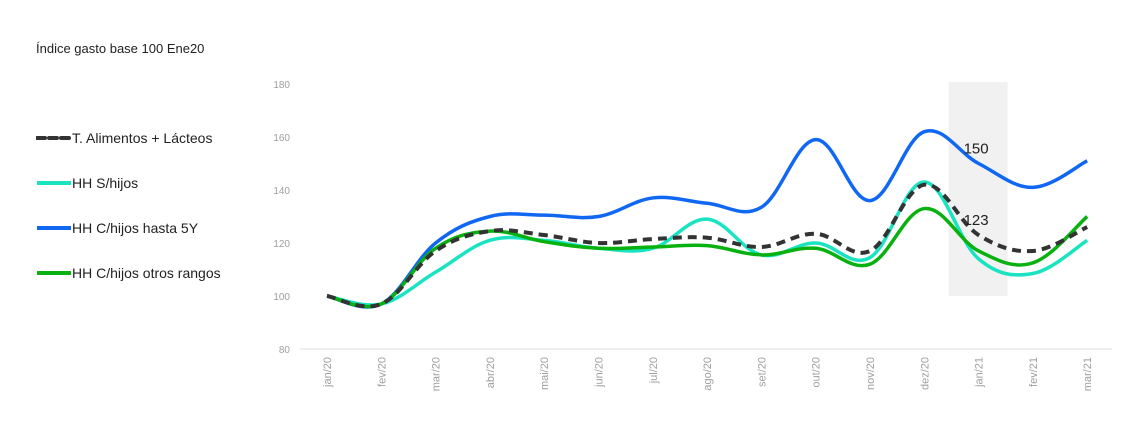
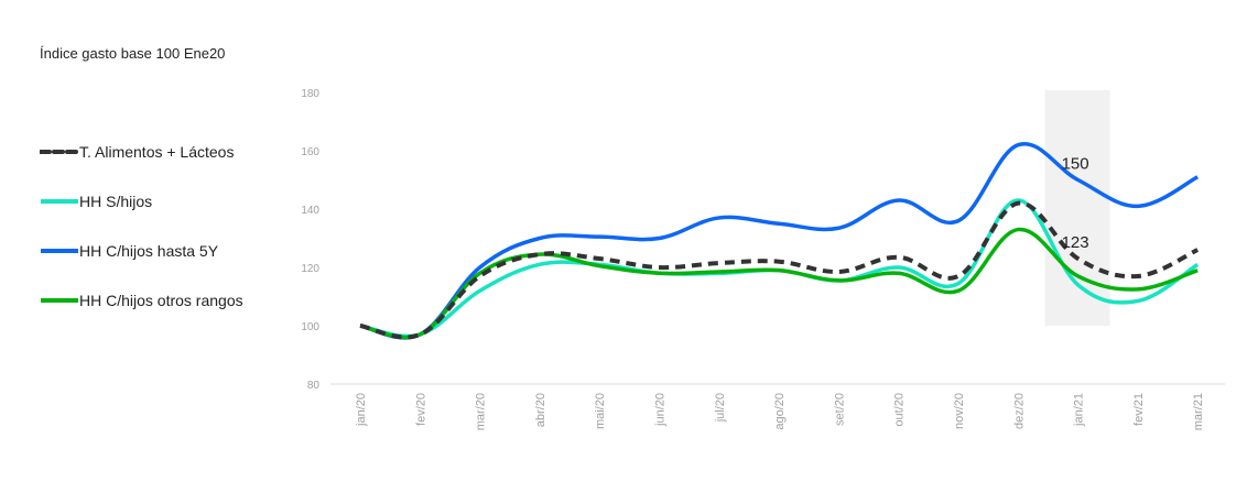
HH S/hijos/mar/20: 109 -> 112
HH S/hijos/ago/20: 129 -> 119
HH C/hijos hasta 5Y/out/20: 159 -> 143
HH C/hijos otros rangos/mar/21: 130 -> 119
